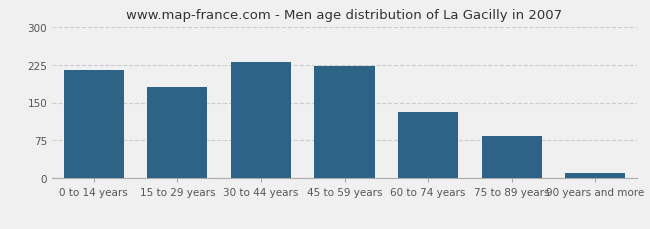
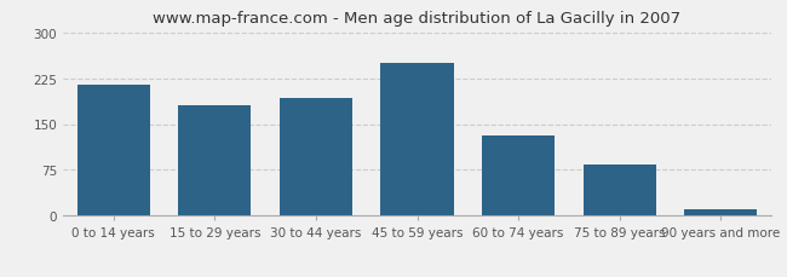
30 to 44 years: 230 -> 192
45 to 59 years: 223 -> 250
